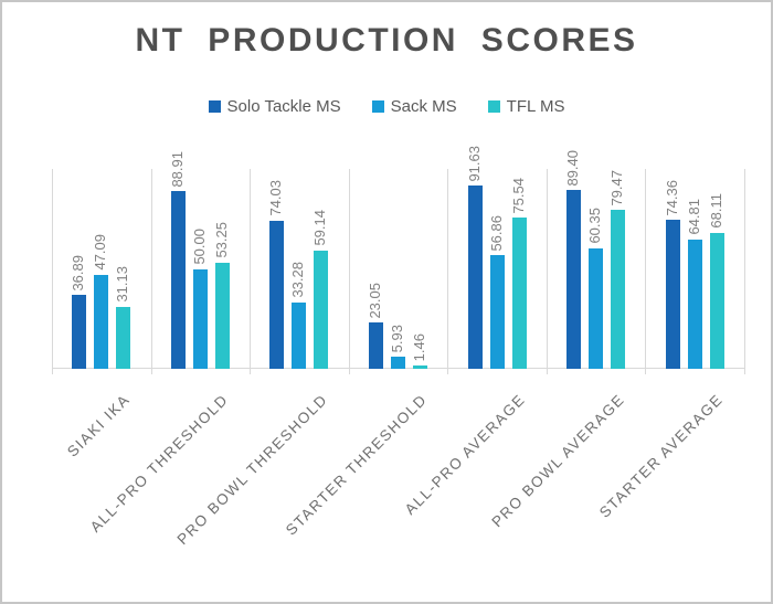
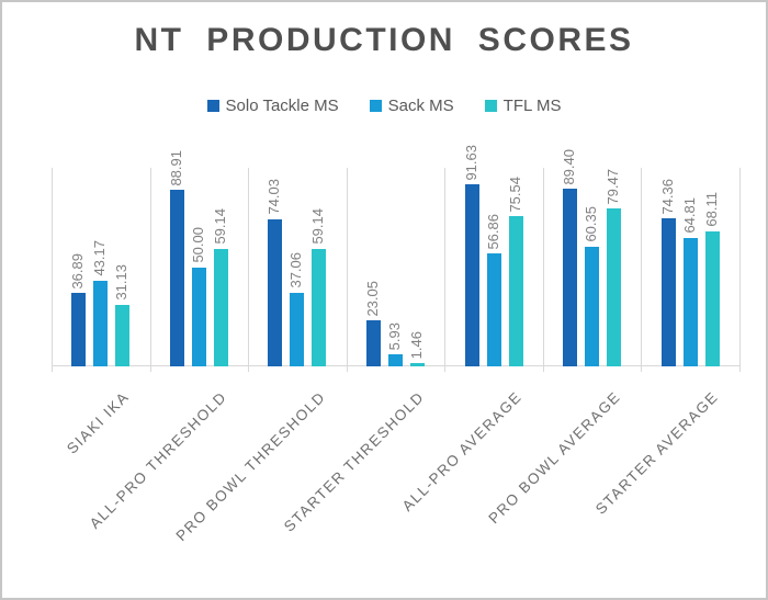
Sack MS/SIAKI IKA: 47.09 -> 43.17
TFL MS/ALL-PRO THRESHOLD: 53.25 -> 59.14
Sack MS/PRO BOWL THRESHOLD: 33.28 -> 37.06
